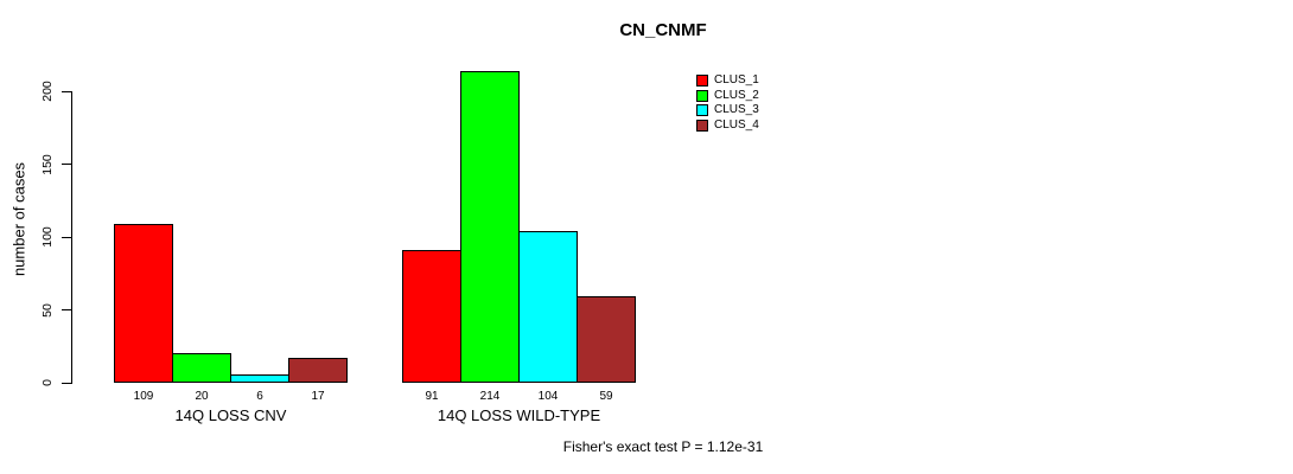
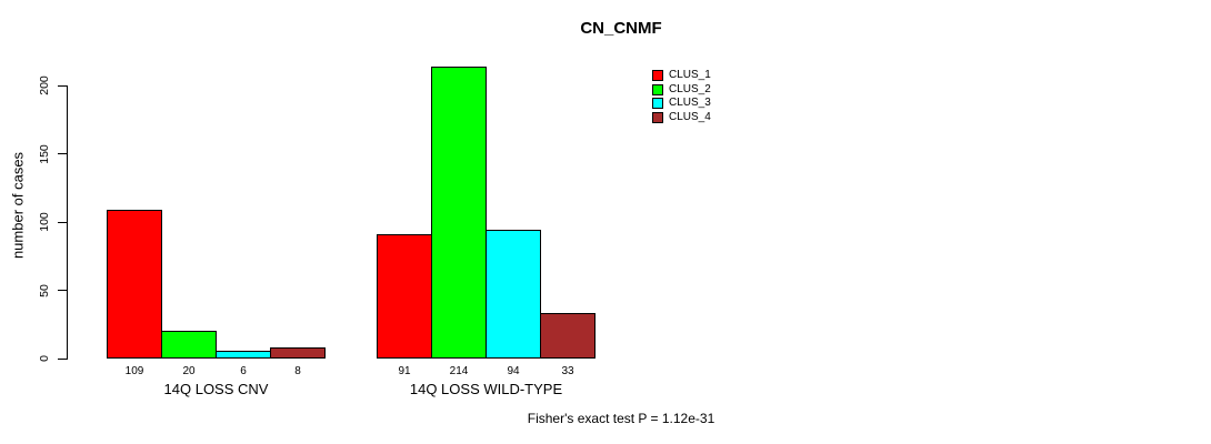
CLUS_4/14Q LOSS CNV: 17 -> 8
CLUS_3/14Q LOSS WILD-TYPE: 104 -> 94
CLUS_4/14Q LOSS WILD-TYPE: 59 -> 33
